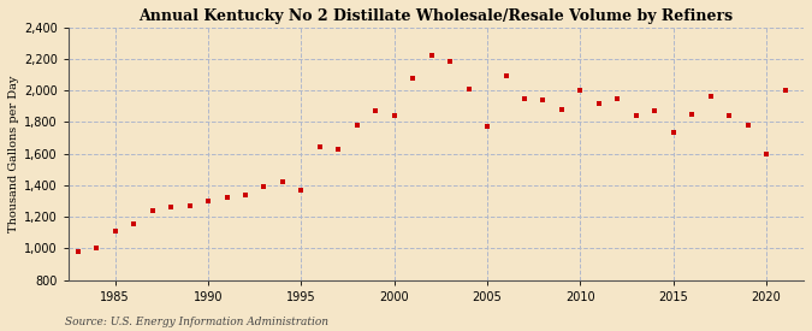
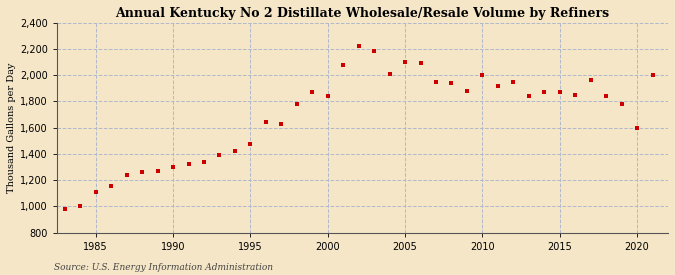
1995: 1,370 -> 1,480
2005: 1,770 -> 2,100
2015: 1,730 -> 1,870
